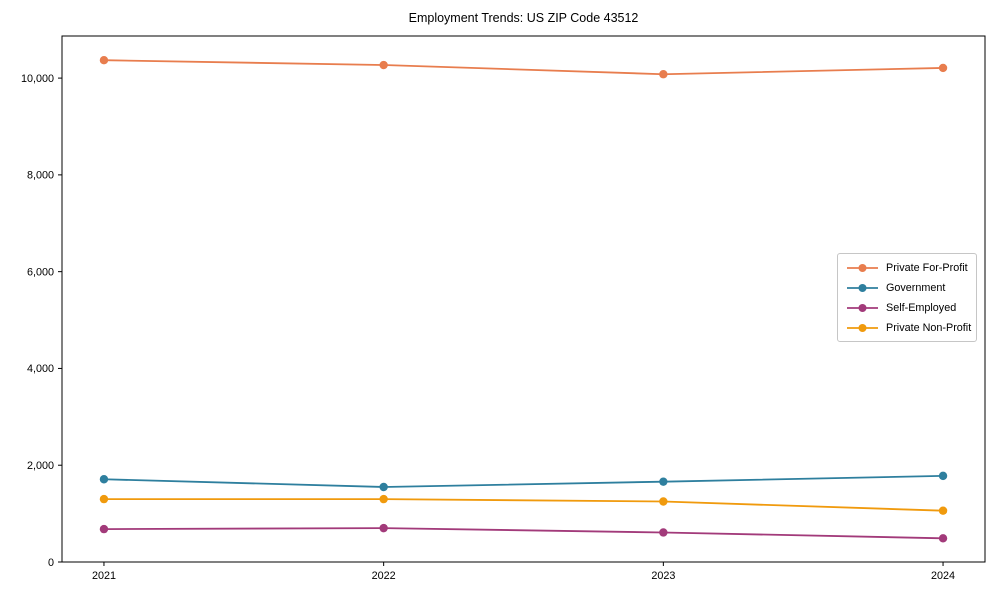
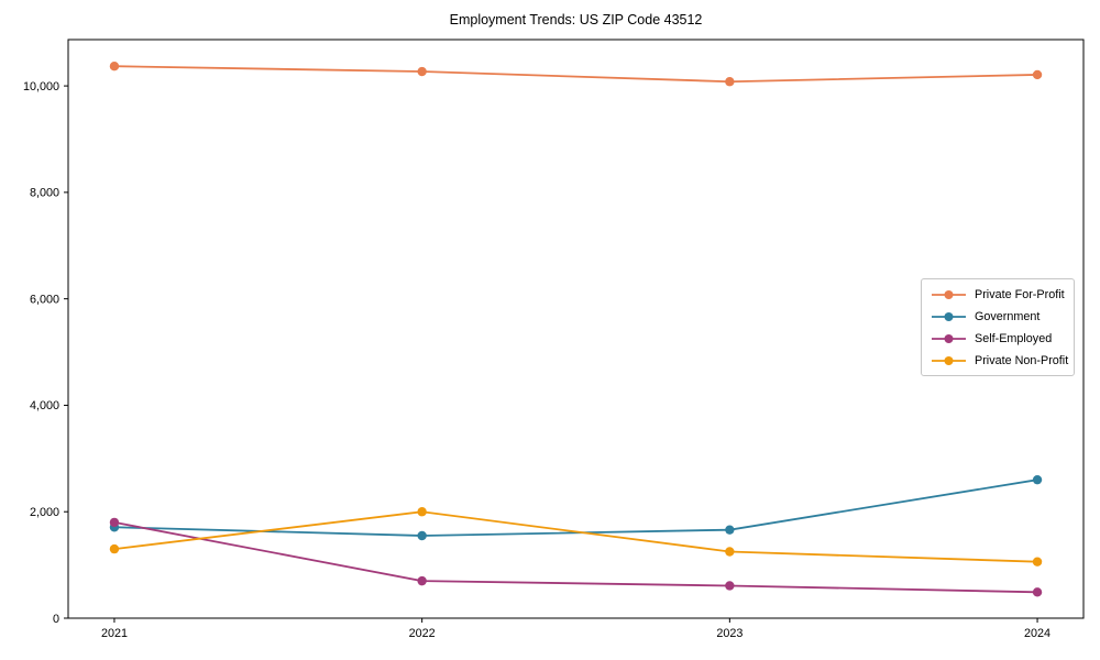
Self-Employed/2021: 700 -> 1800
Private Non-Profit/2022: 1300 -> 2000
Government/2024: 1800 -> 2600
